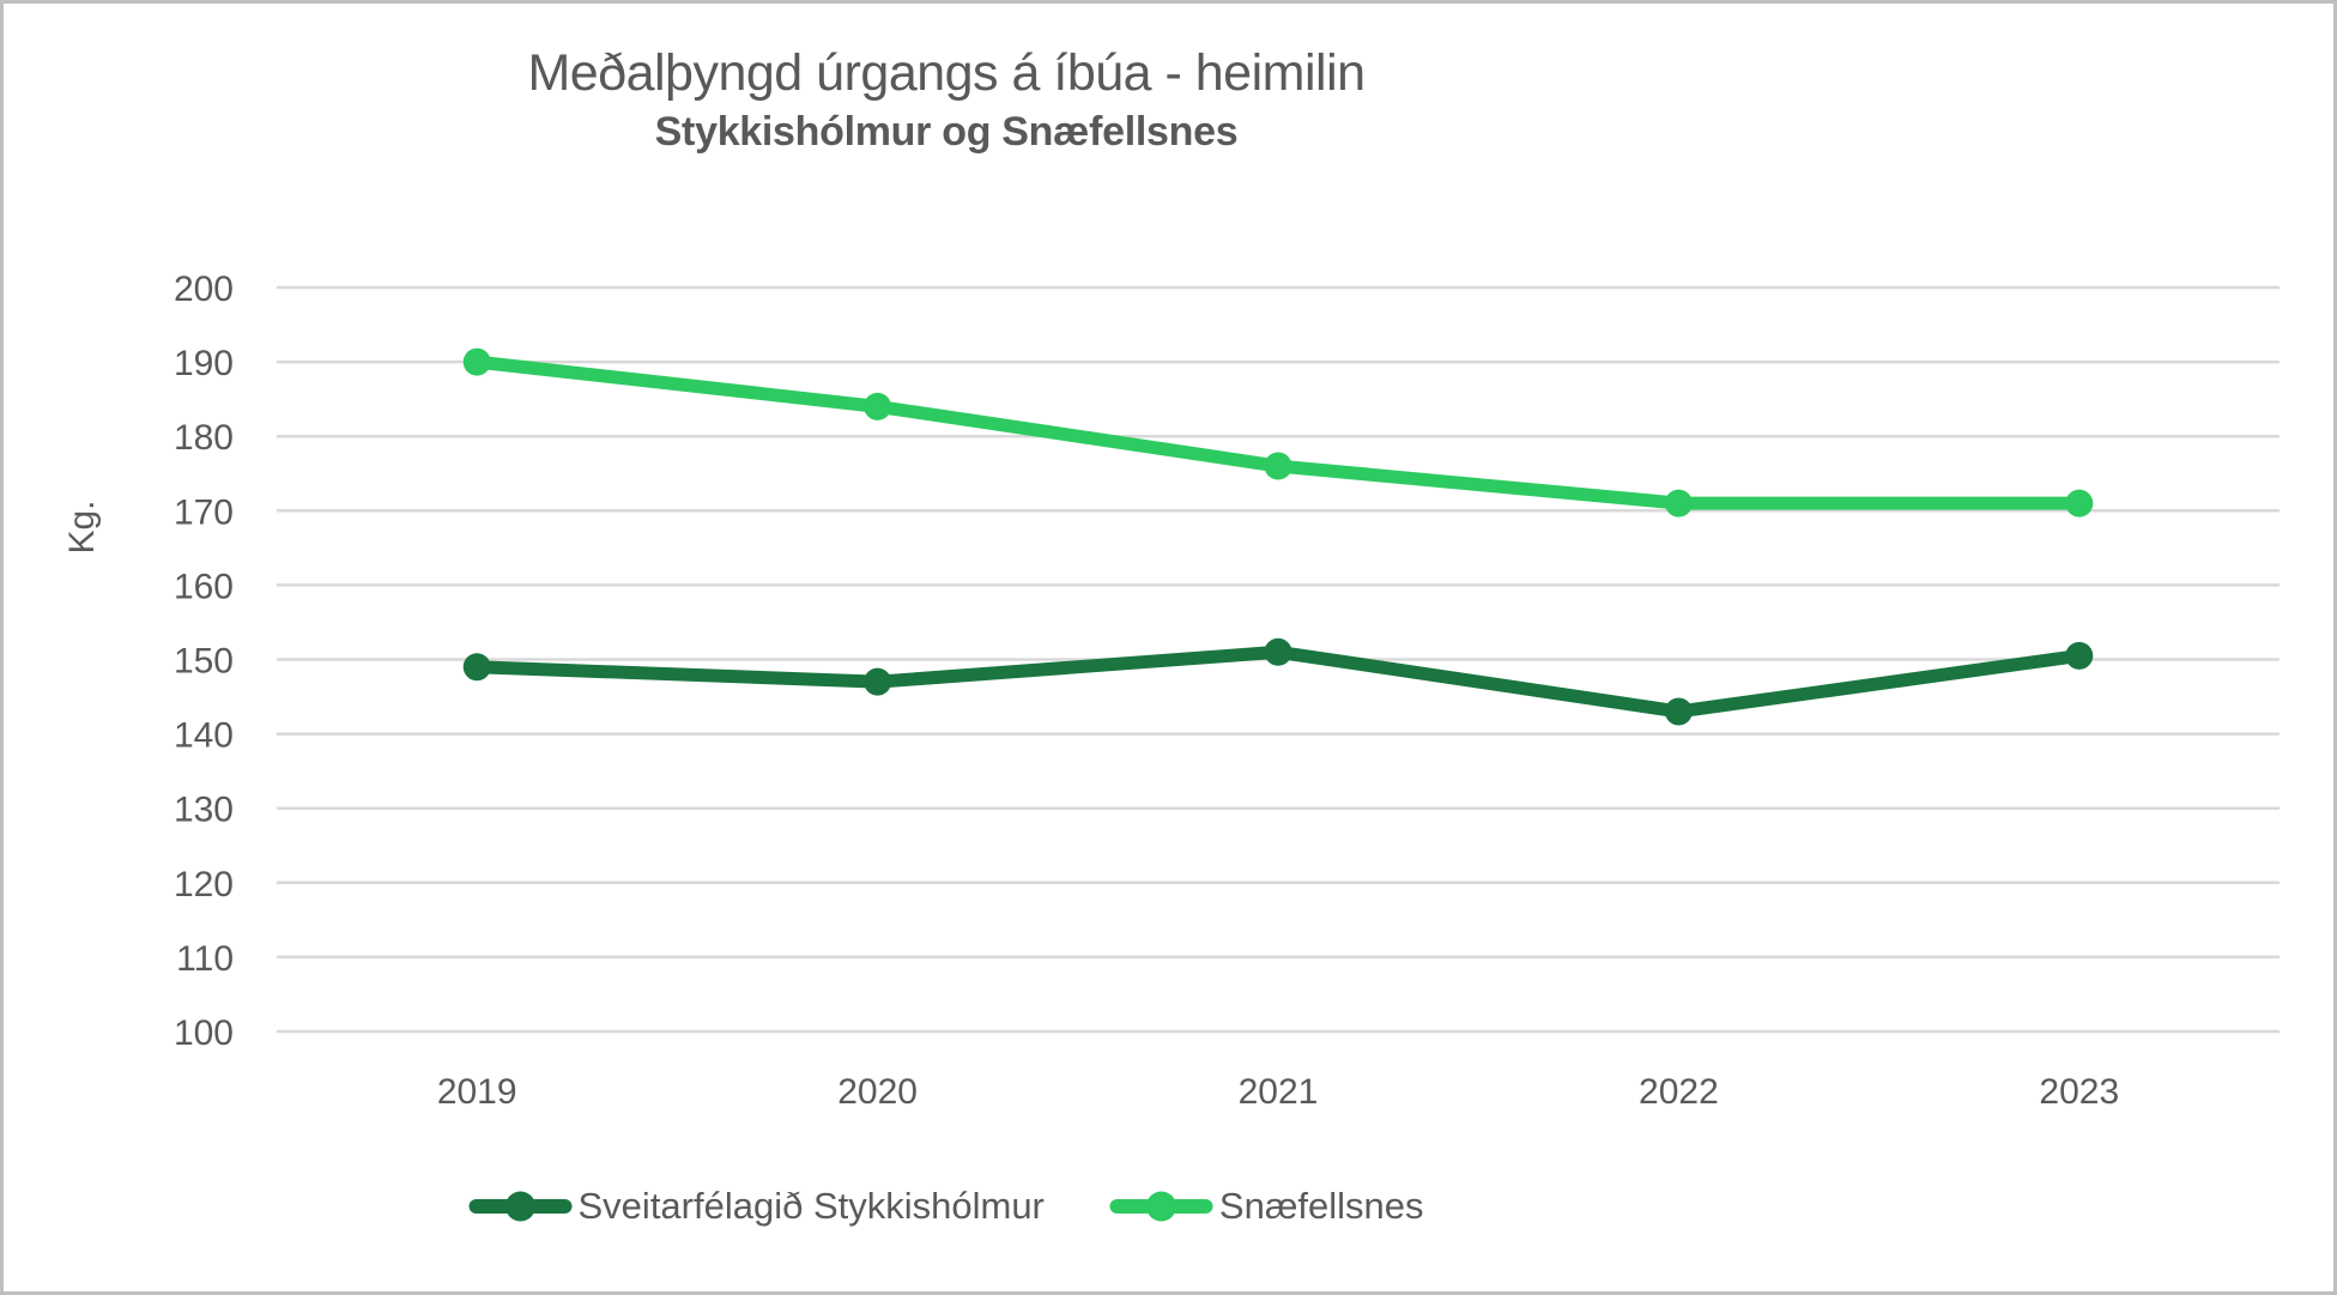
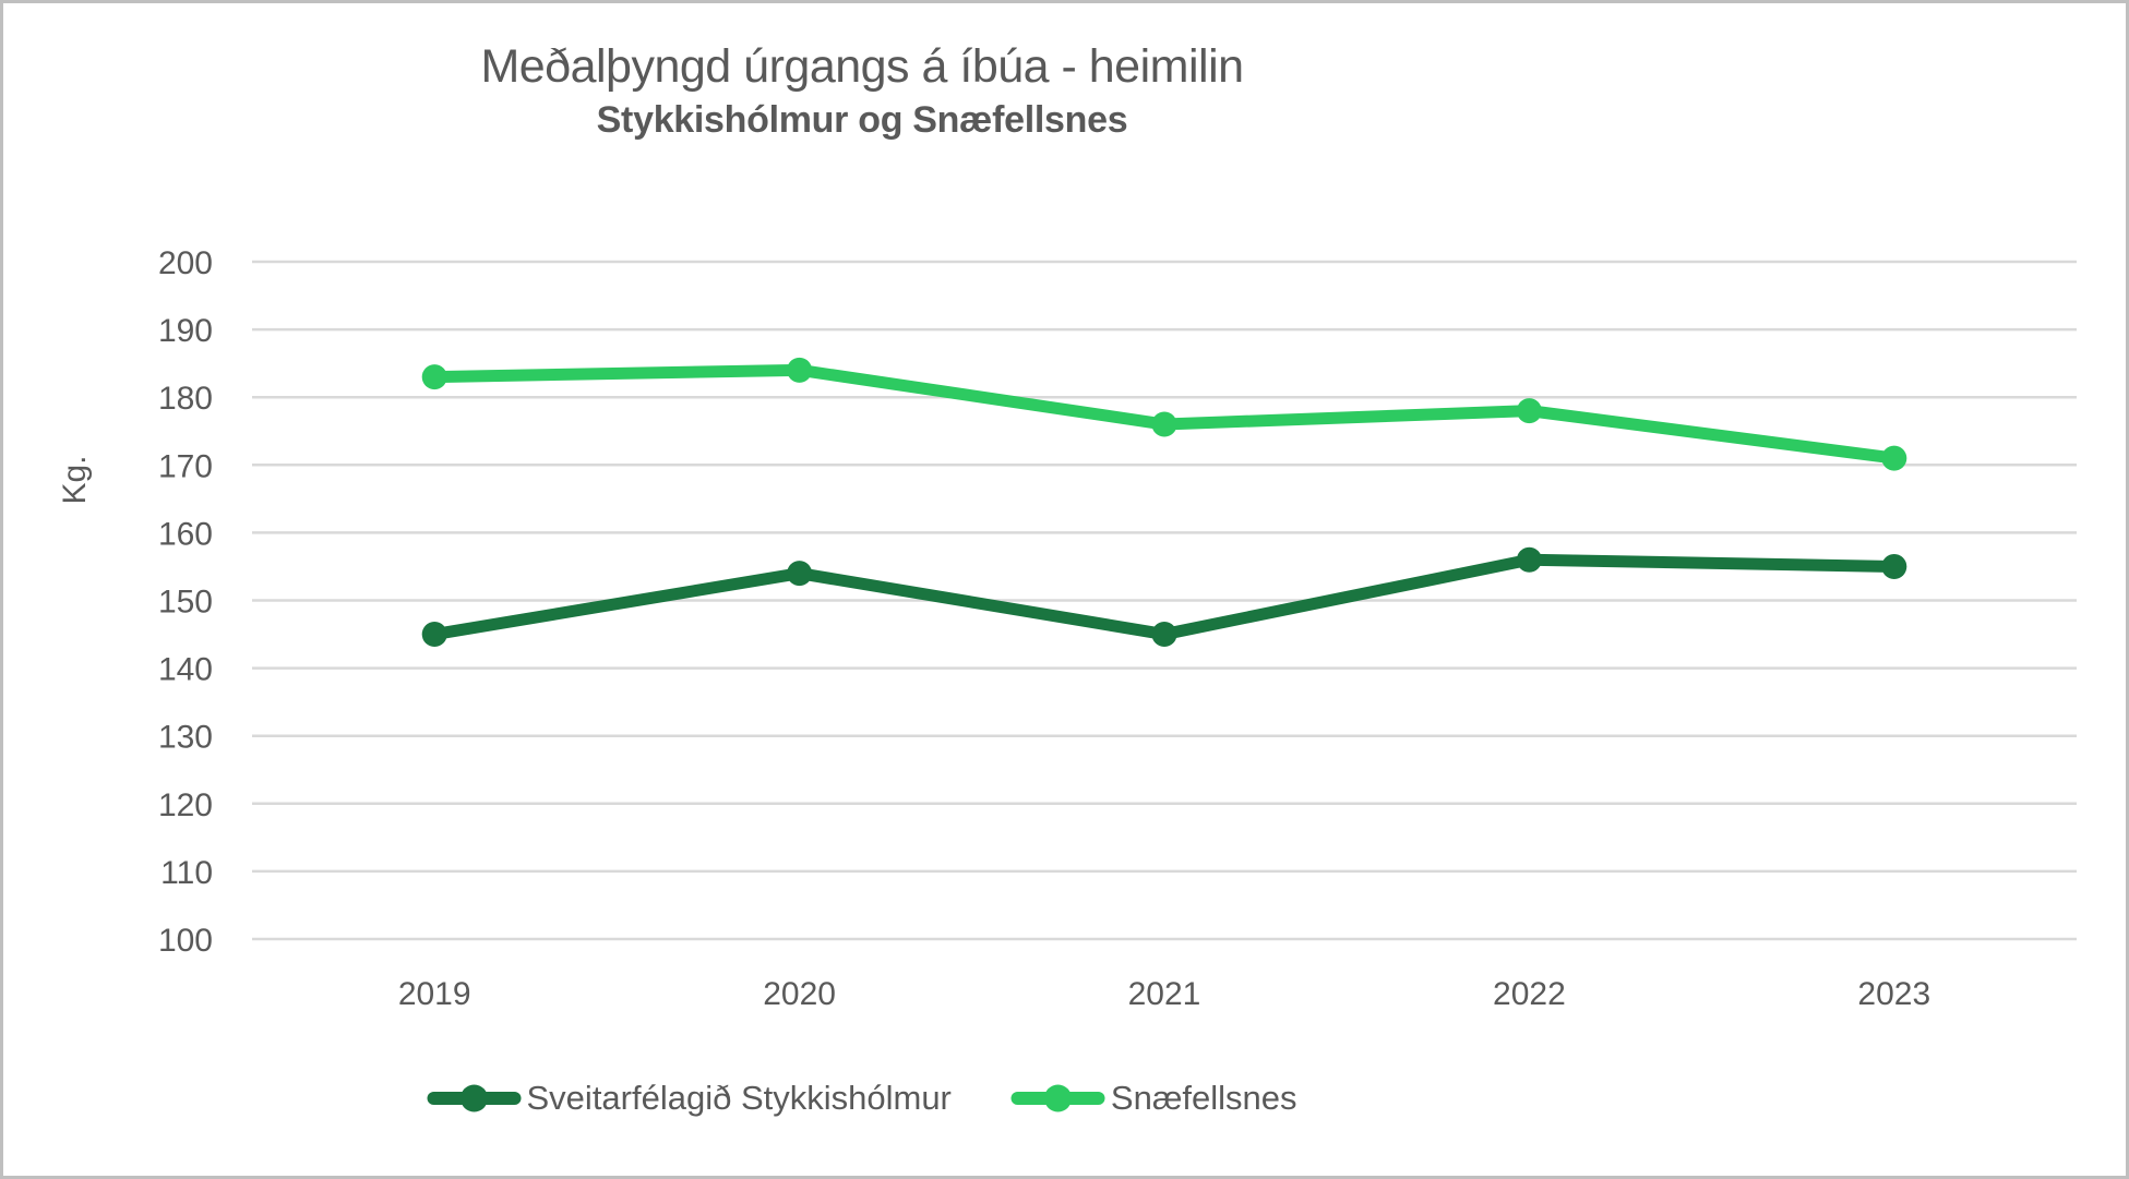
Sveitarfélagið Stykkishólmur/2019: 149 -> 145
Snæfellsnes/2019: 190 -> 183
Sveitarfélagið Stykkishólmur/2020: 147 -> 154
Sveitarfélagið Stykkishólmur/2021: 151 -> 145
Sveitarfélagið Stykkishólmur/2022: 143 -> 156
Snæfellsnes/2022: 171 -> 178
Sveitarfélagið Stykkishólmur/2023: 150 -> 155
